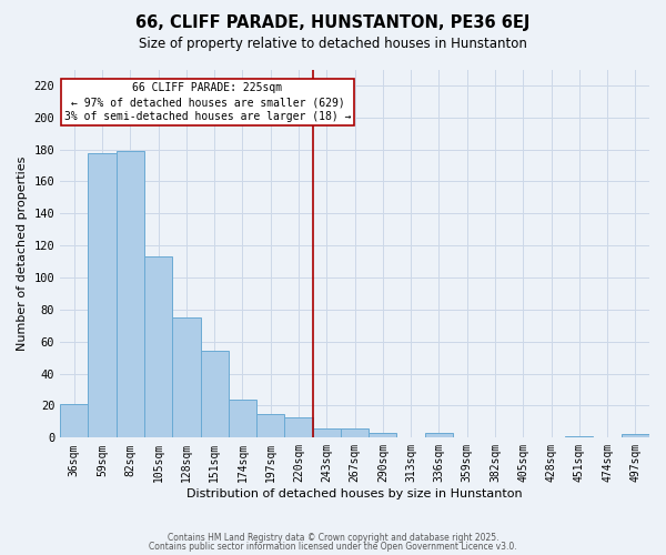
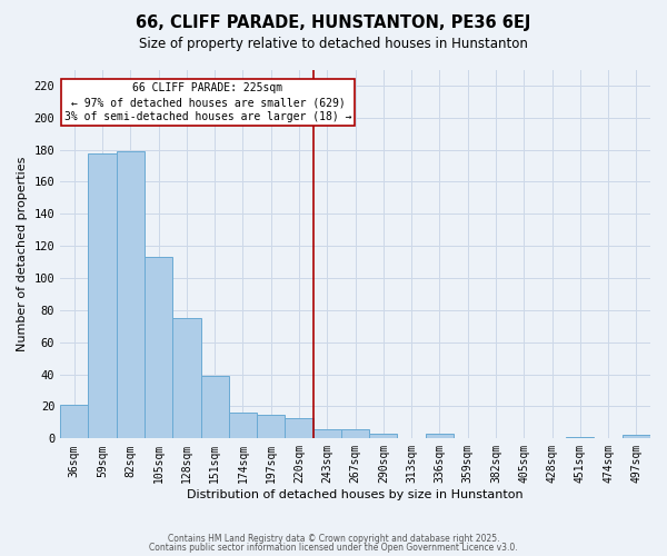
151sqm: 54 -> 39
174sqm: 24 -> 16
